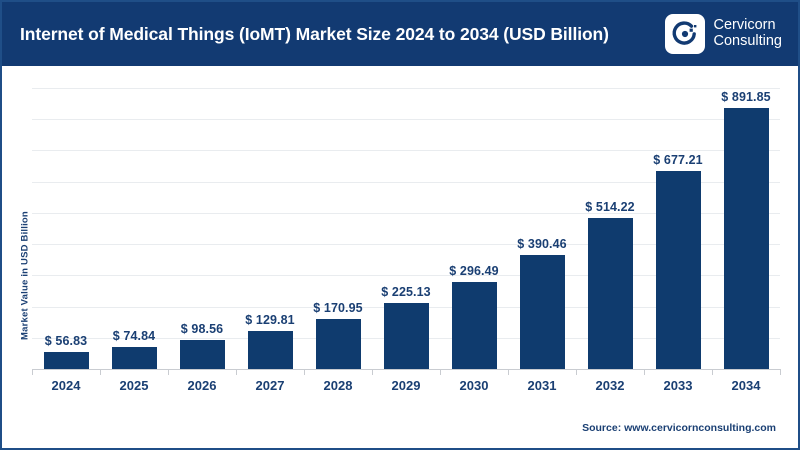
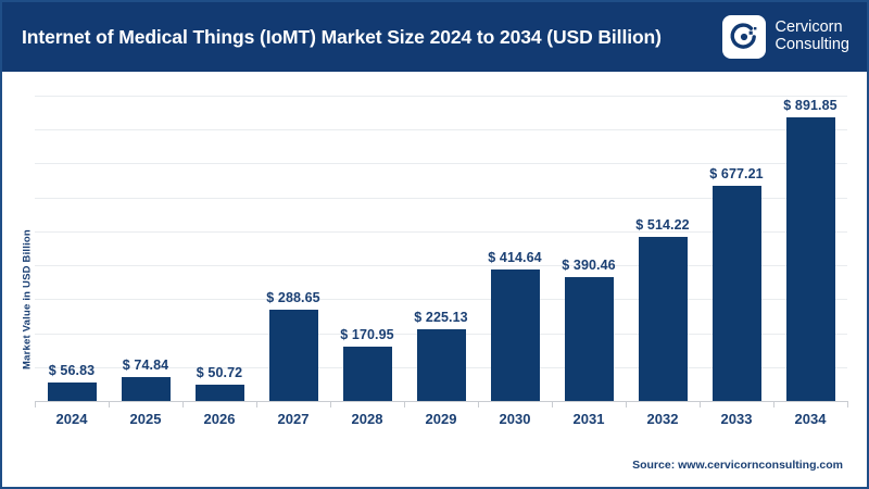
2026: 98.56 -> 50.72
2027: 129.81 -> 288.65
2030: 296.49 -> 414.64
